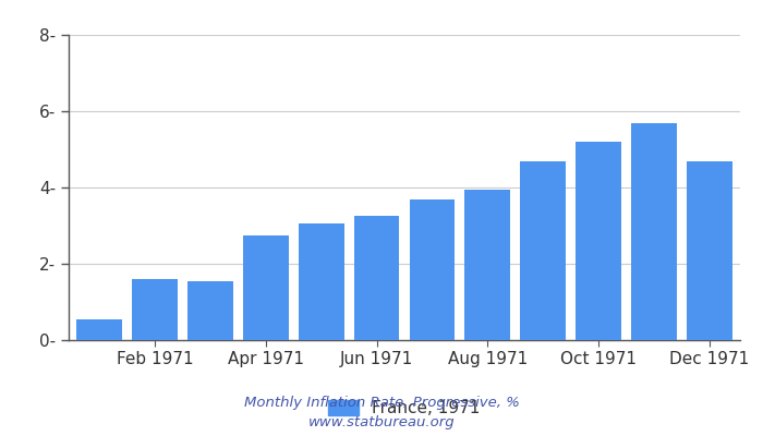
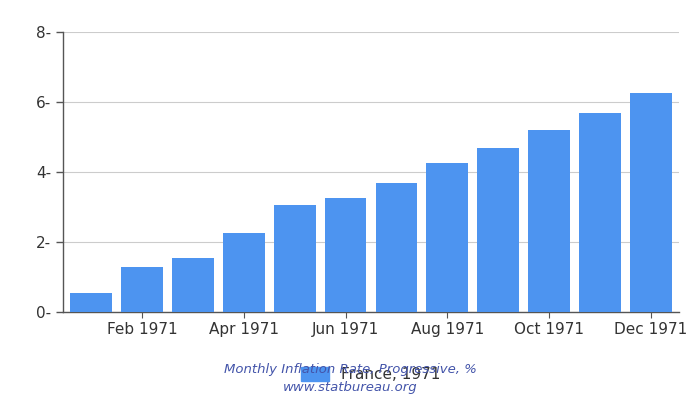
Feb 1971: 1.60- -> 1.30-
Apr 1971: 2.75- -> 2.25-
Aug 1971: 3.95- -> 4.25-
Dec 1971: 4.70- -> 6.25-
